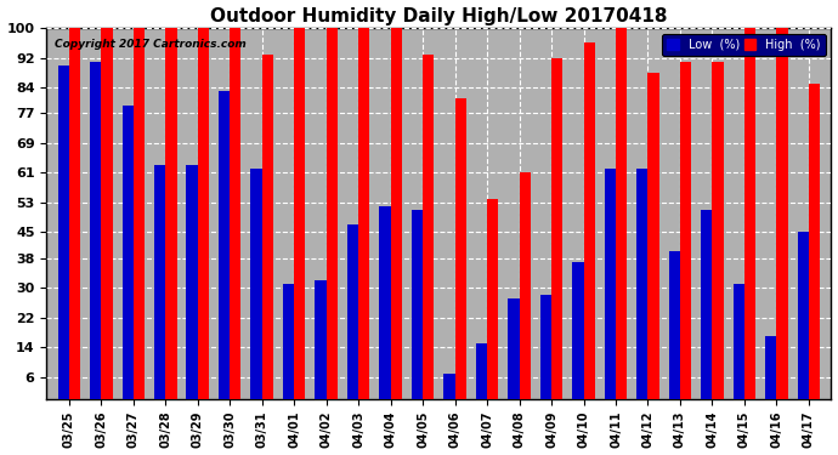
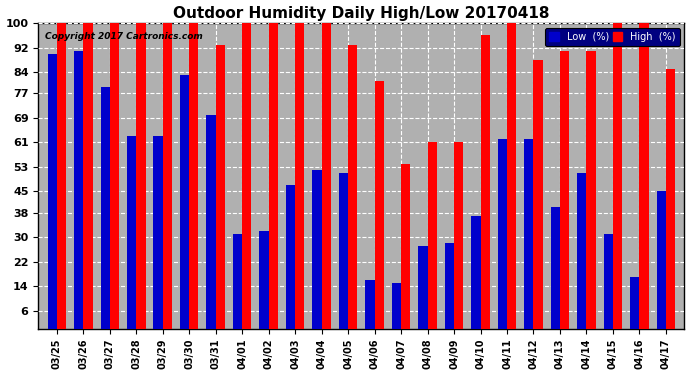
Low (%)/03/31: 62 -> 70
Low (%)/04/06: 7 -> 16
High (%)/04/09: 92 -> 61
